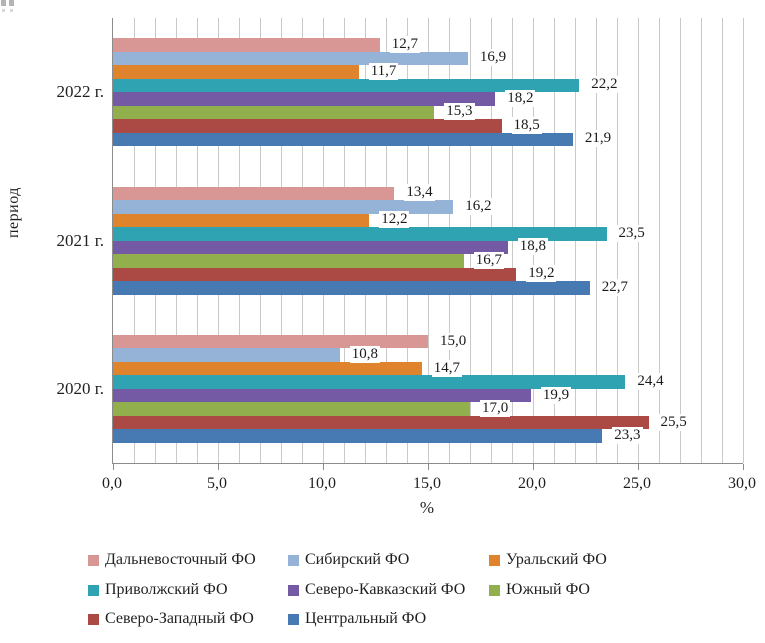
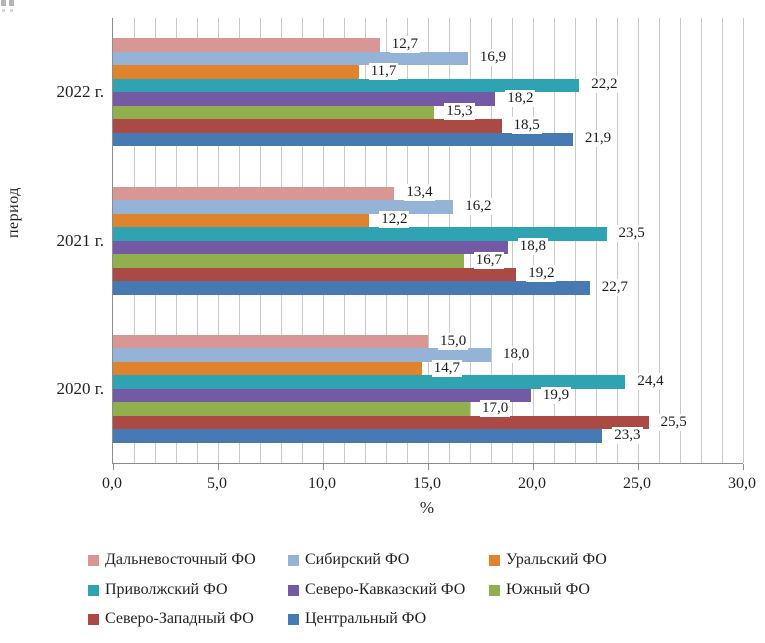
Сибирский ФО/2020 г.: 10,8 -> 18,0
